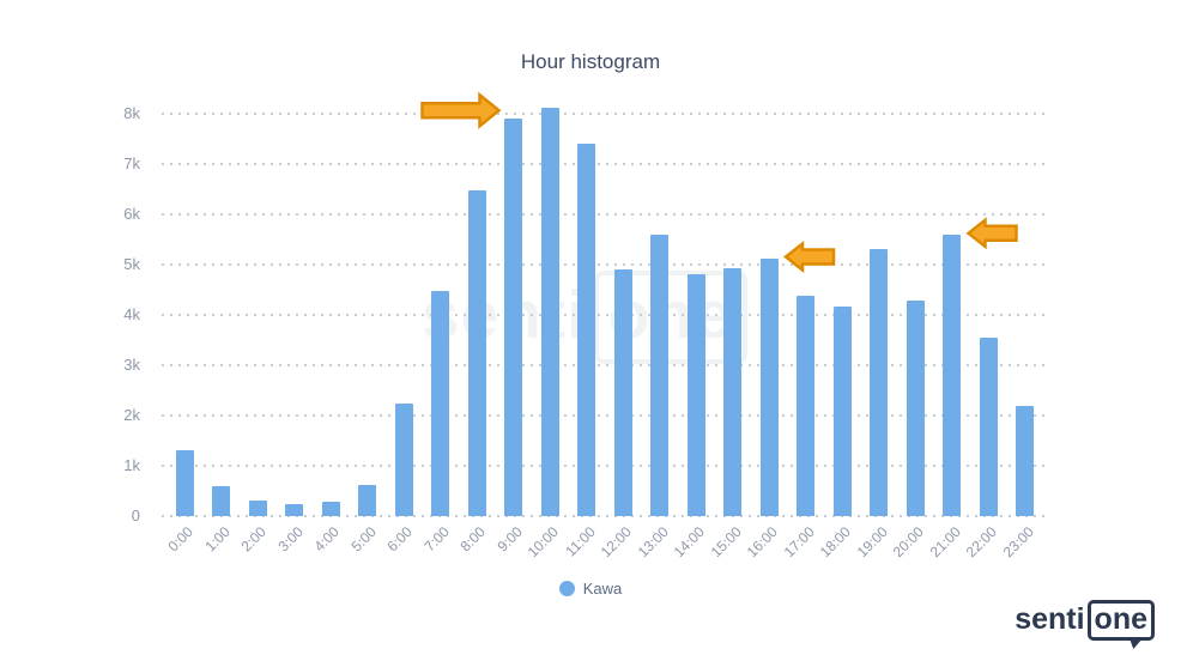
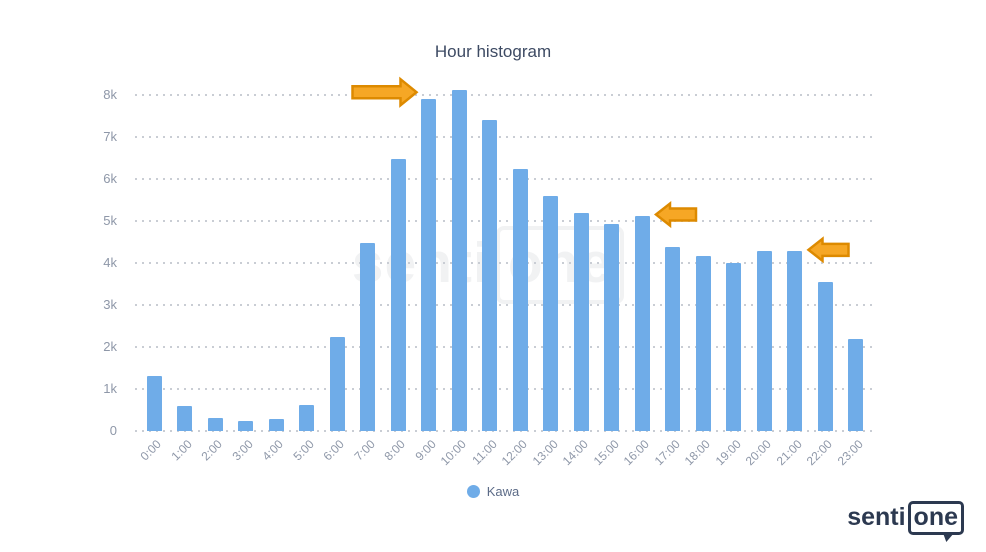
12:00: 4.9k -> 6.2k
14:00: 4.8k -> 5.2k
19:00: 5.3k -> 4.0k
21:00: 5.6k -> 4.3k
